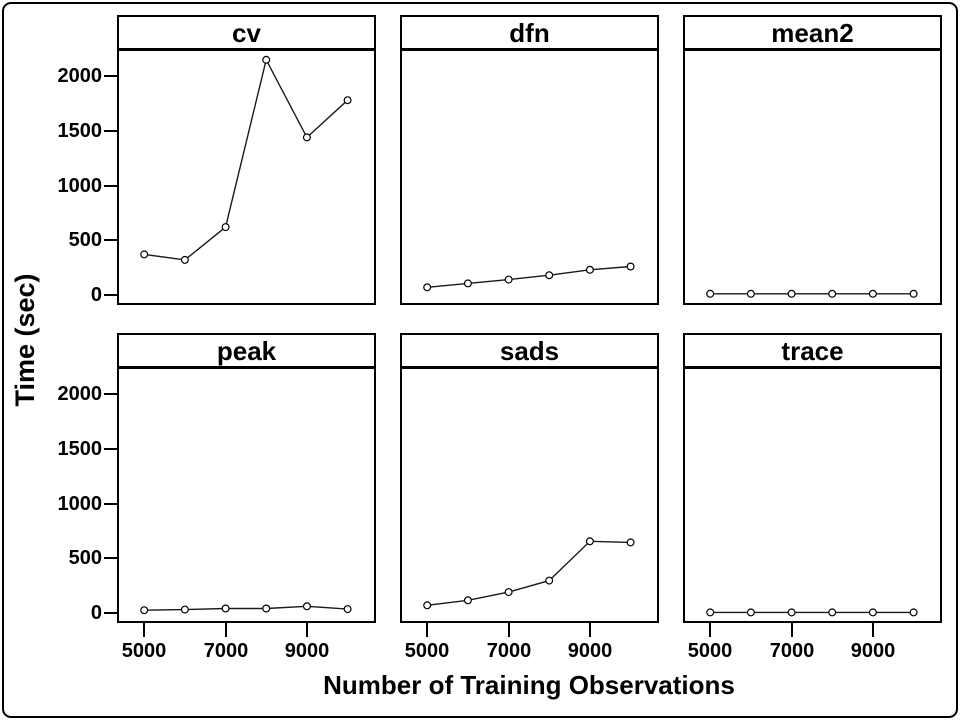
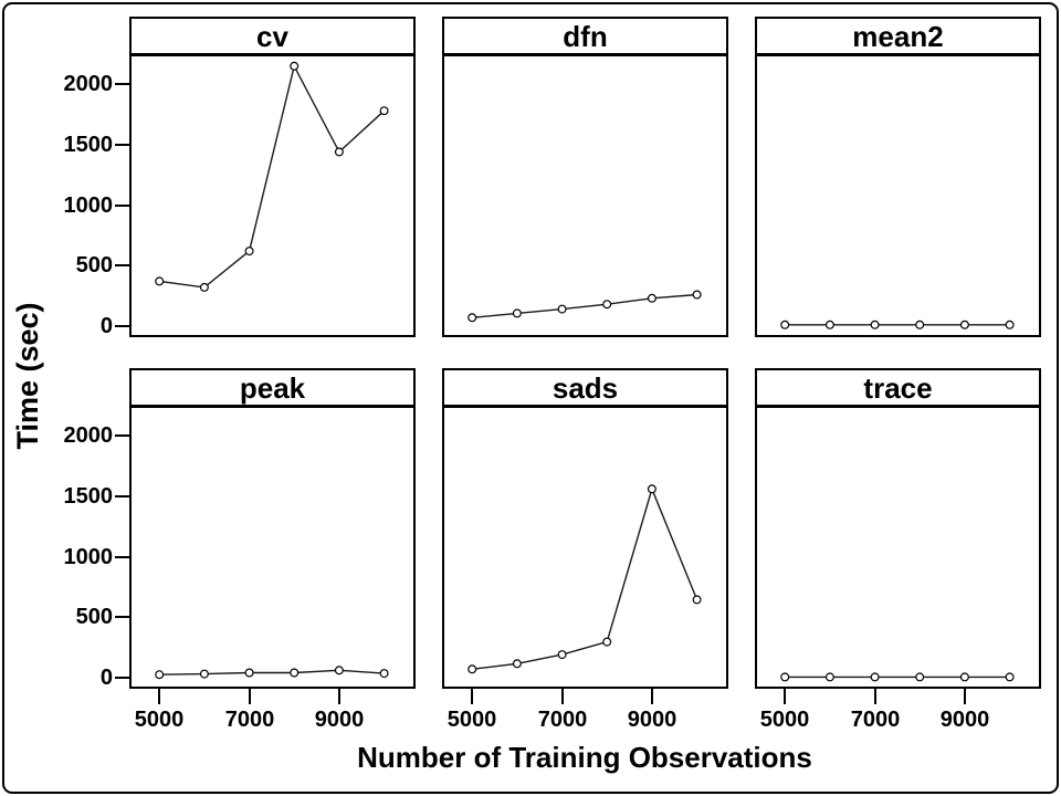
sads/9000: 660 -> 1560
